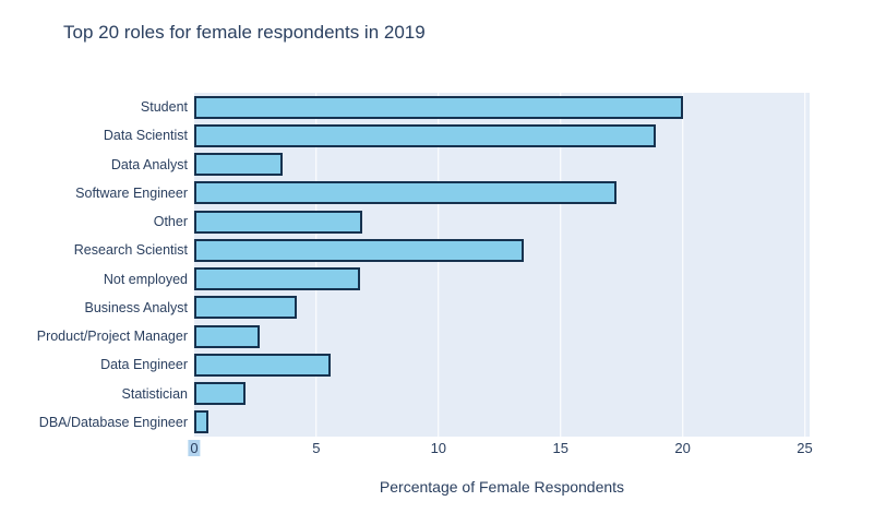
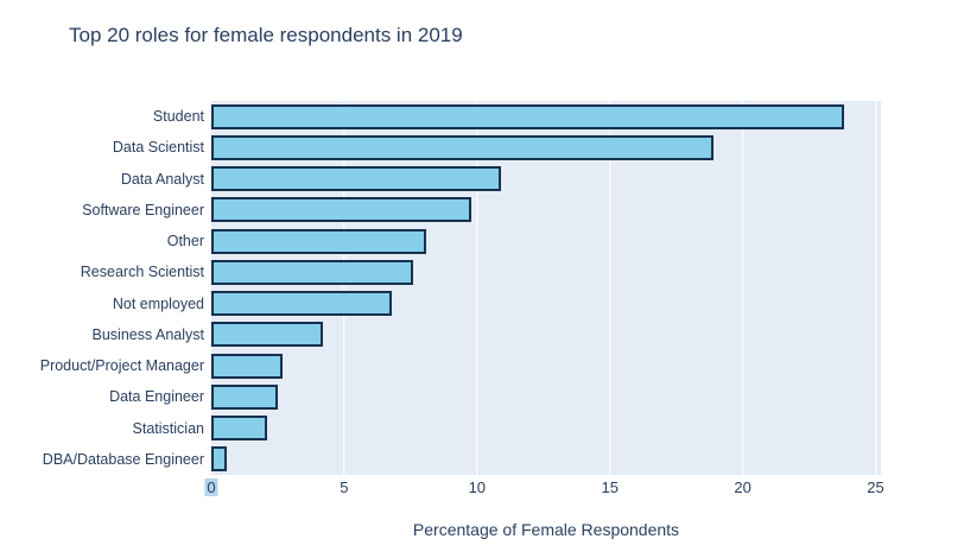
Student: 20.0 -> 23.8
Data Analyst: 3.6 -> 10.9
Software Engineer: 17.3 -> 9.8
Other: 6.9 -> 8.1
Research Scientist: 13.5 -> 7.6
Data Engineer: 5.6 -> 2.5
